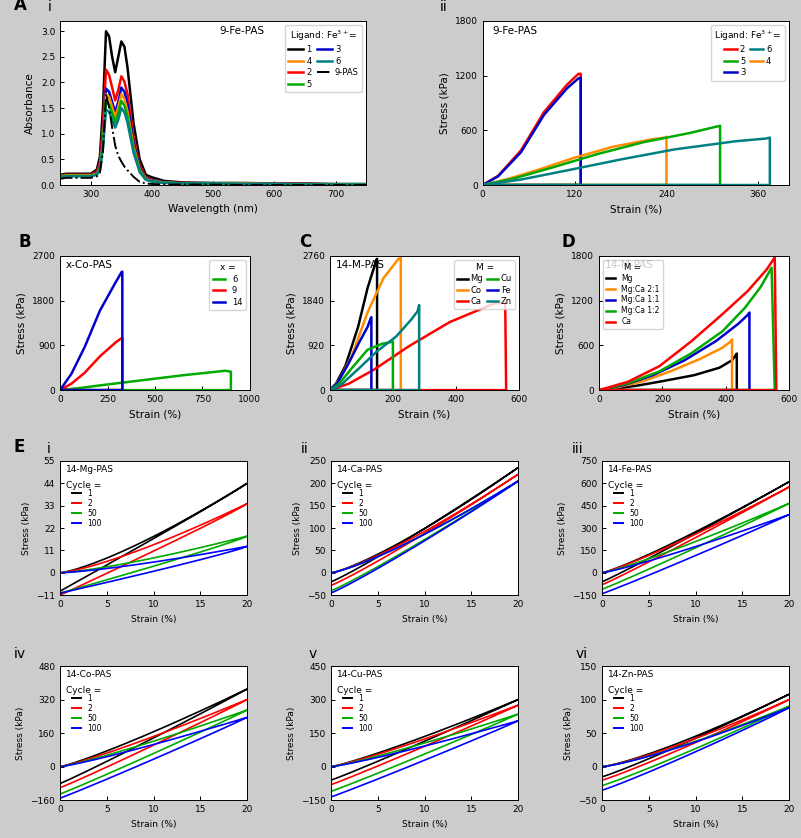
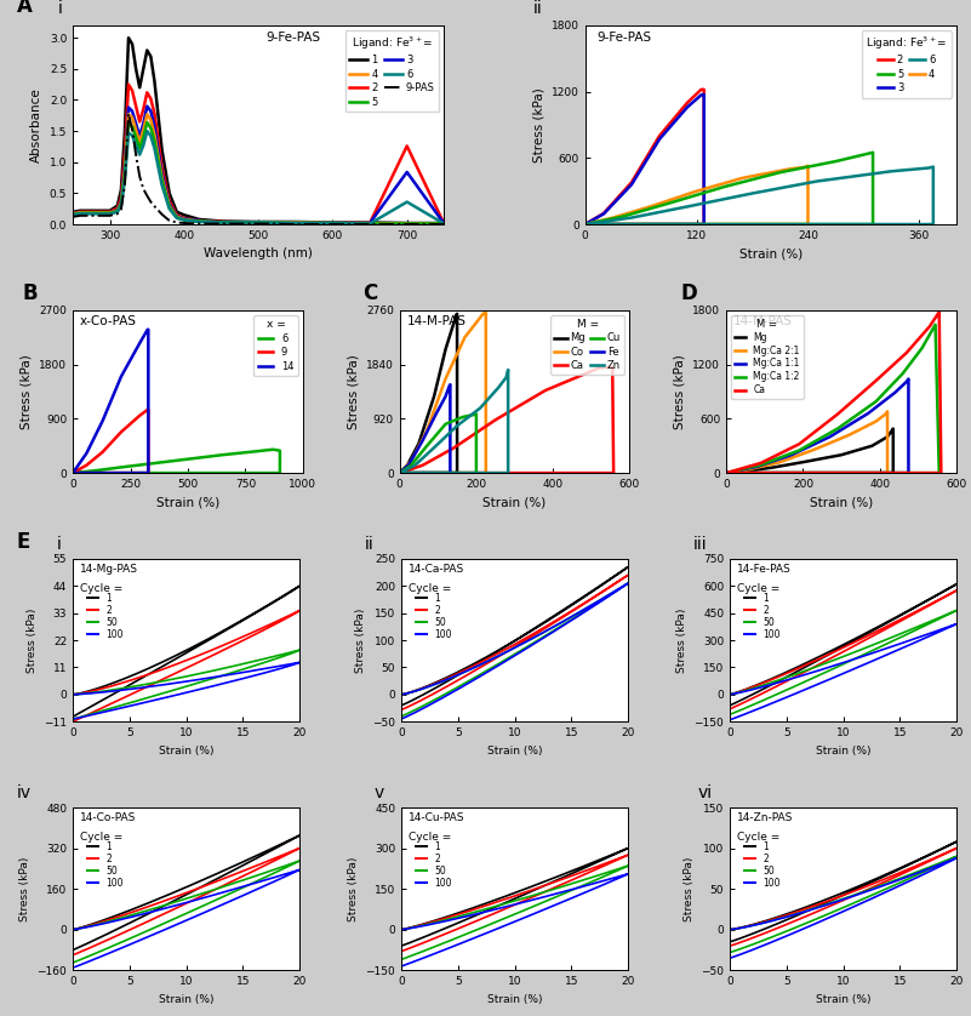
2/700: 0.01 -> 1.26
3/700: 0.01 -> 0.84
6/700: 0.01 -> 0.36
